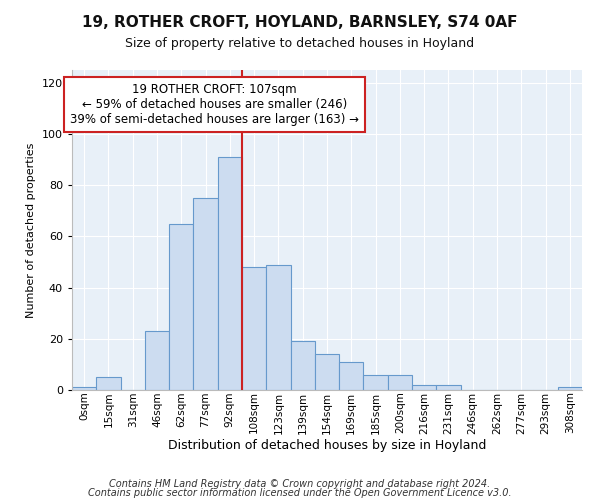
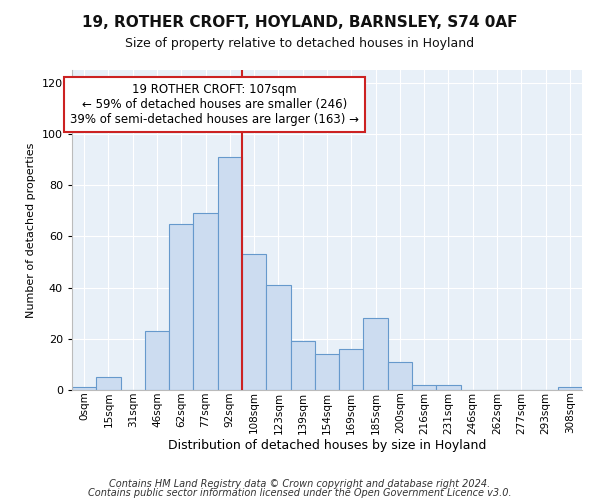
77sqm: 75 -> 69
108sqm: 48 -> 53
123sqm: 49 -> 41
169sqm: 11 -> 16
185sqm: 6 -> 28
200sqm: 6 -> 11
